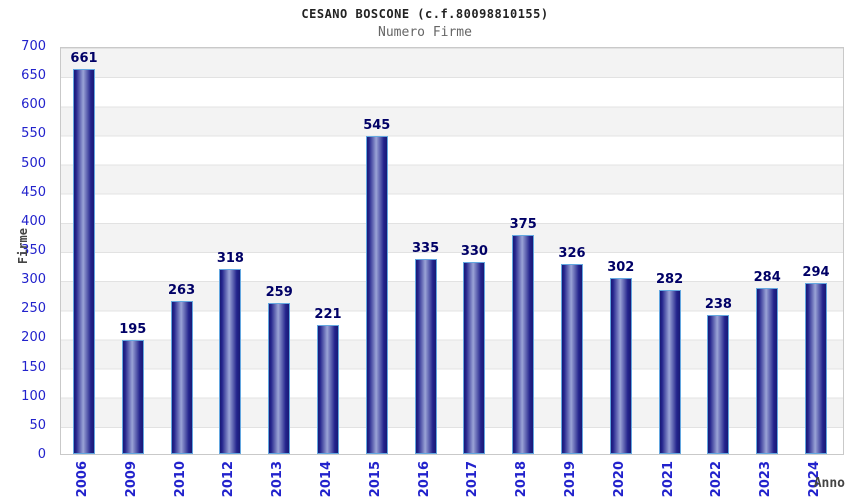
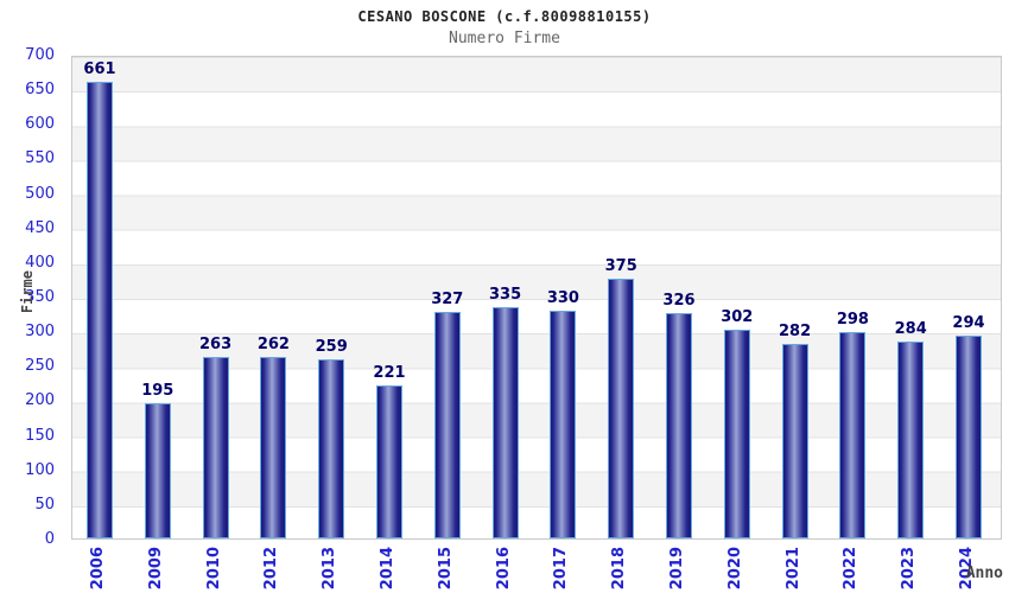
2012: 318 -> 262
2015: 545 -> 327
2022: 238 -> 298
